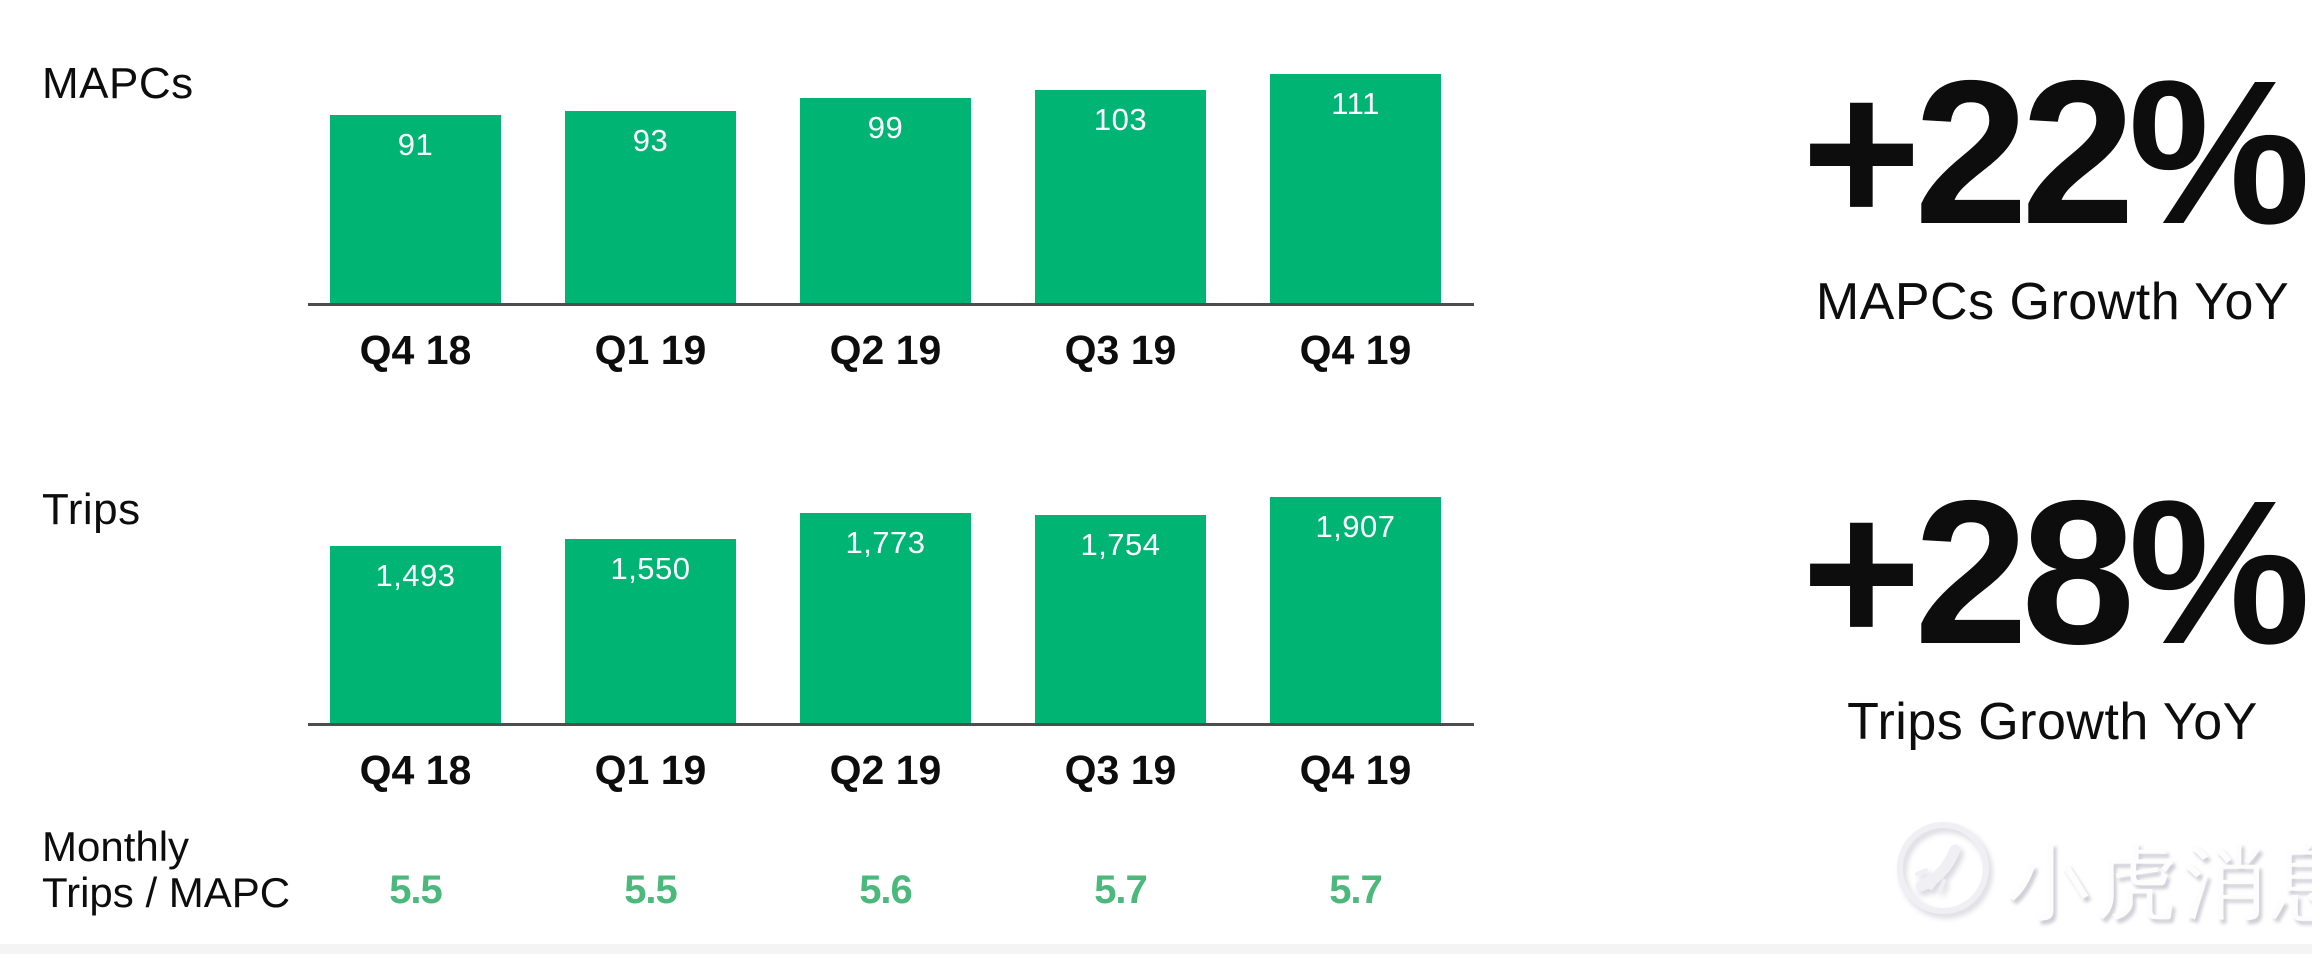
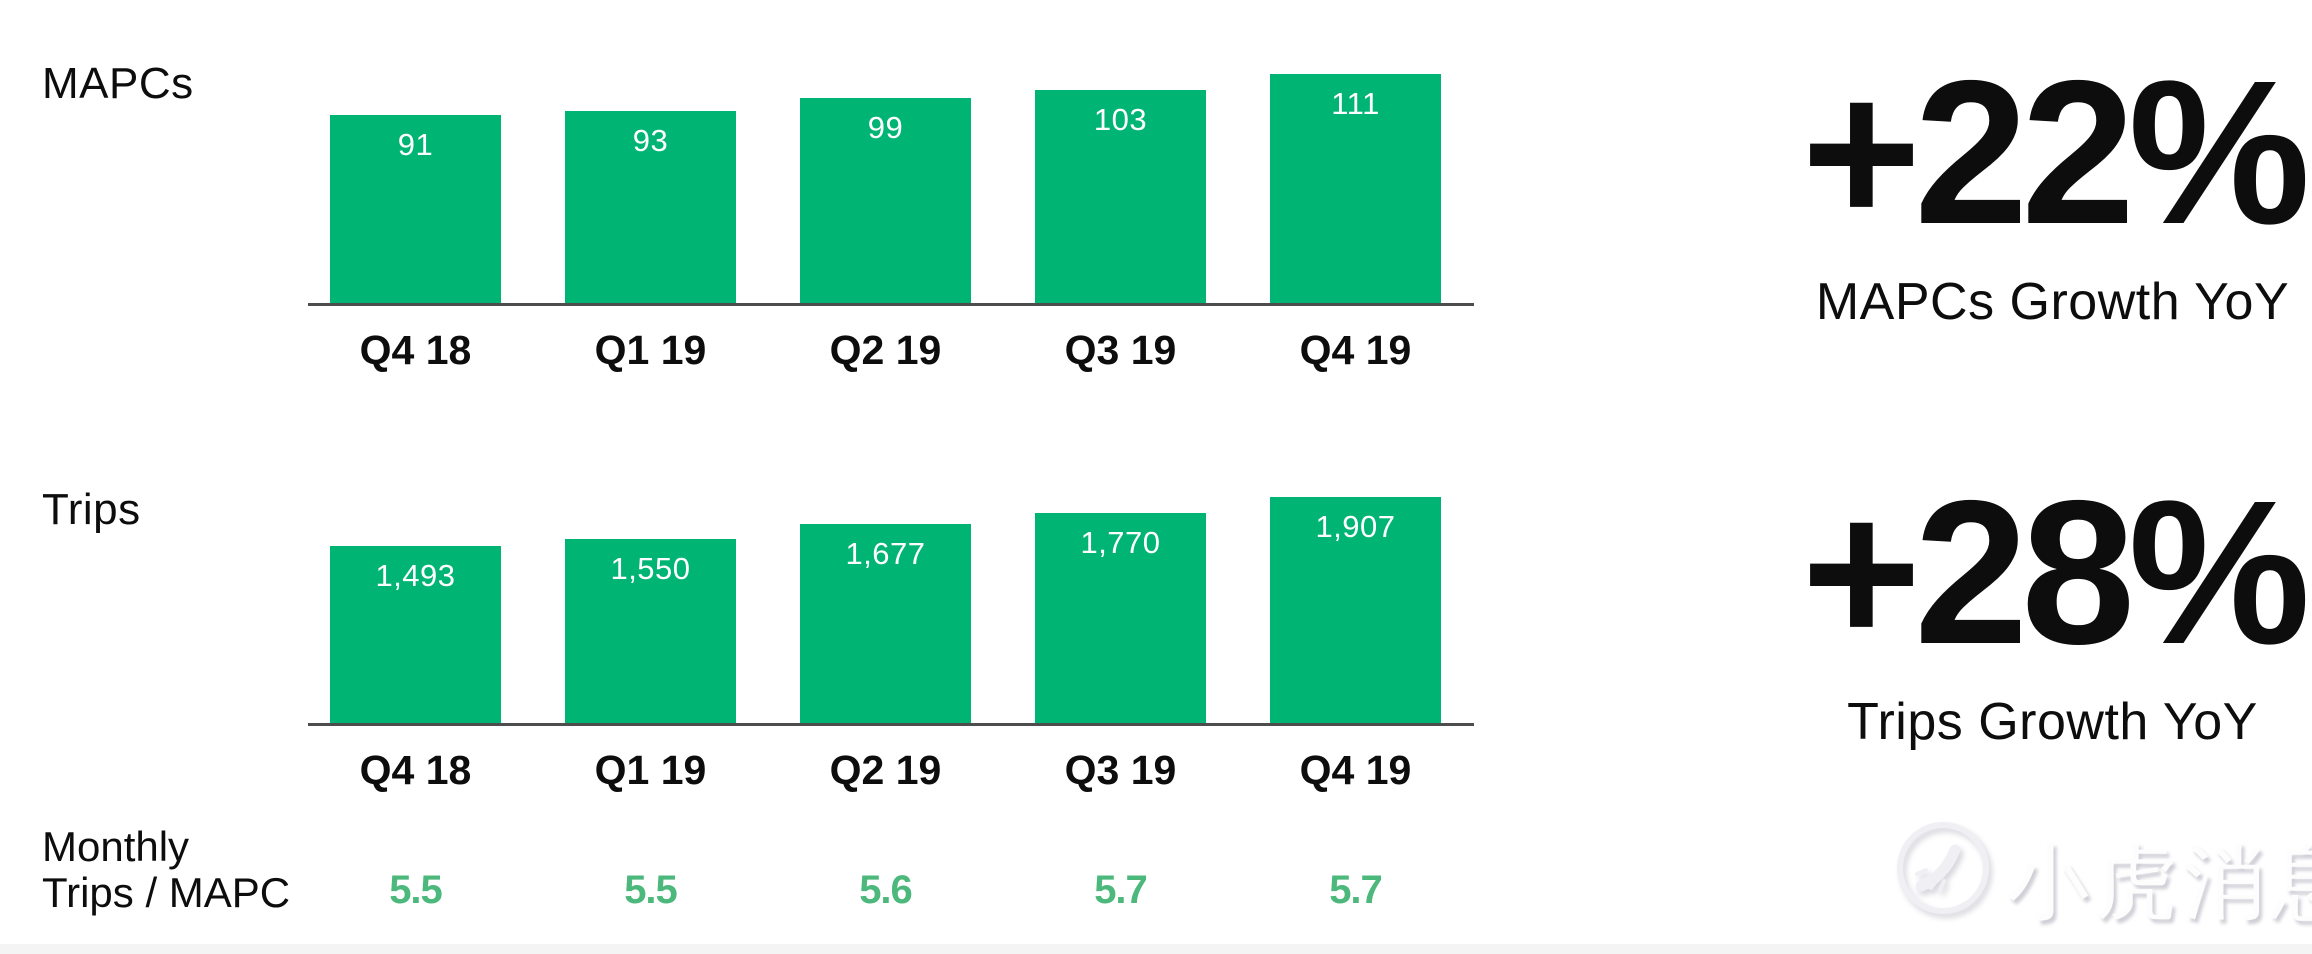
Trips/Q2 19: 1,773 -> 1,677
Trips/Q3 19: 1,754 -> 1,770
